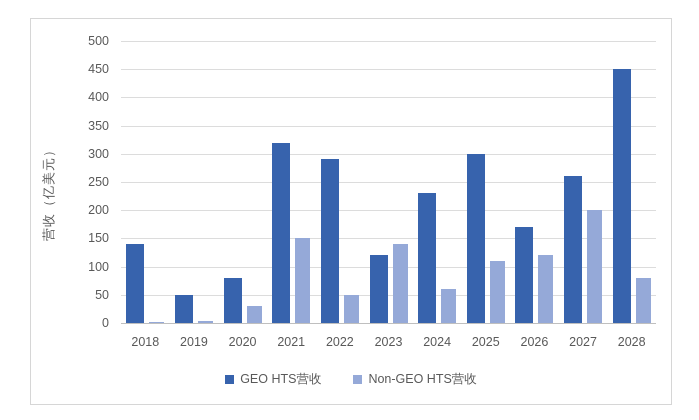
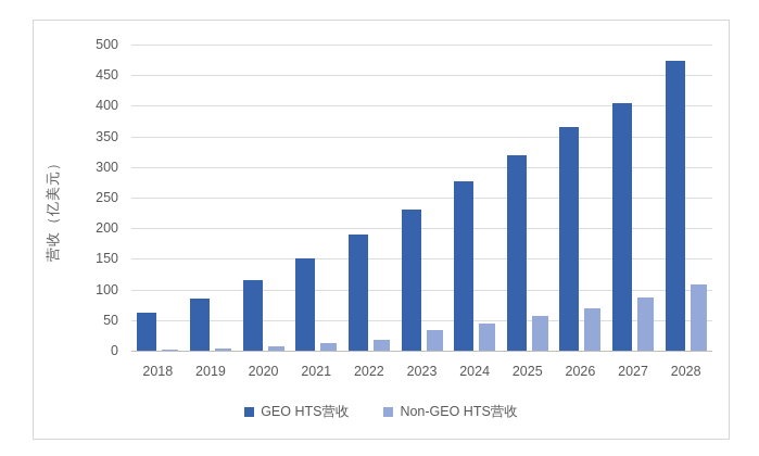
GEO HTS营收/2018: 140 -> 60
GEO HTS营收/2019: 50 -> 80
GEO HTS营收/2020: 80 -> 120
Non-GEO HTS营收/2020: 30 -> 10
GEO HTS营收/2021: 320 -> 150
Non-GEO HTS营收/2021: 150 -> 10
GEO HTS营收/2022: 290 -> 190
Non-GEO HTS营收/2022: 50 -> 20
GEO HTS营收/2023: 120 -> 230
Non-GEO HTS营收/2023: 140 -> 30
GEO HTS营收/2024: 230 -> 280
Non-GEO HTS营收/2024: 60 -> 40
GEO HTS营收/2025: 300 -> 320
Non-GEO HTS营收/2025: 110 -> 60
GEO HTS营收/2026: 170 -> 360
Non-GEO HTS营收/2026: 120 -> 70
GEO HTS营收/2027: 260 -> 400
Non-GEO HTS营收/2027: 200 -> 90
GEO HTS营收/2028: 450 -> 470
Non-GEO HTS营收/2028: 80 -> 110
